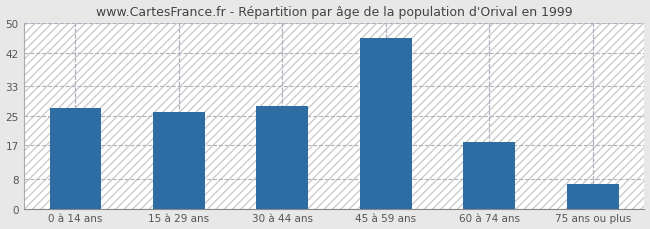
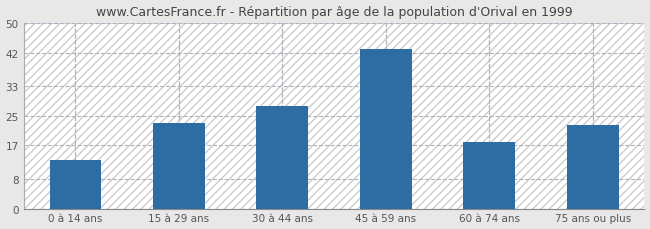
0 à 14 ans: 27.0 -> 13.0
15 à 29 ans: 26.0 -> 23.0
45 à 59 ans: 46.0 -> 43.0
75 ans ou plus: 6.5 -> 22.5
